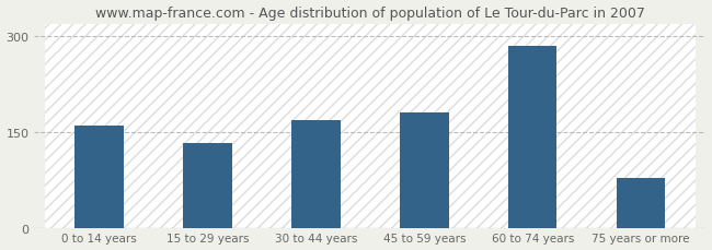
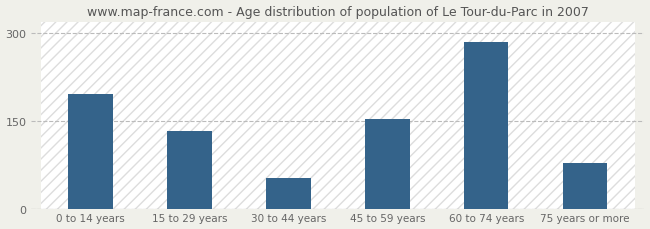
0 to 14 years: 160 -> 196
30 to 44 years: 168 -> 52
45 to 59 years: 180 -> 154
